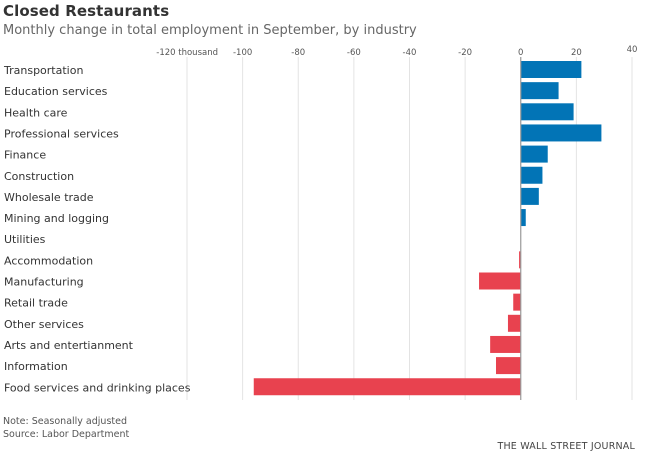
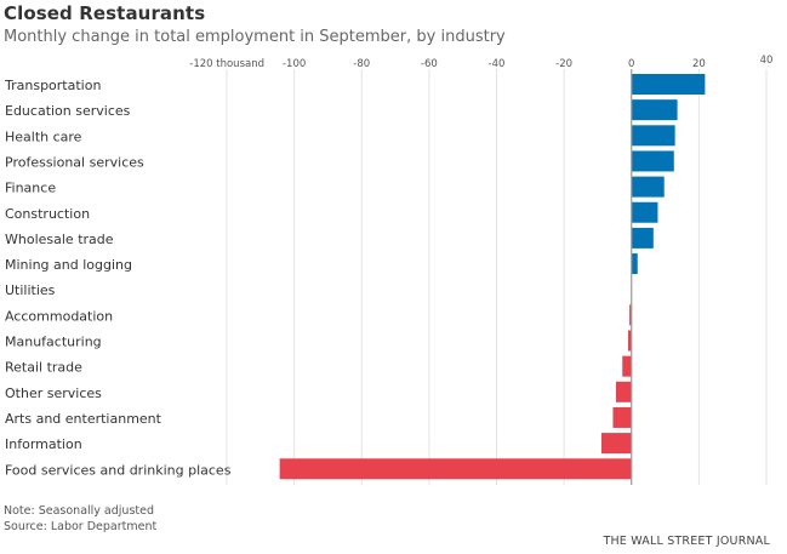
Health care: 19 -> 13
Professional services: 29 -> 13
Manufacturing: -15 -> -1
Arts and entertianment: -11 -> -6
Food services and drinking places: -96 -> -104
